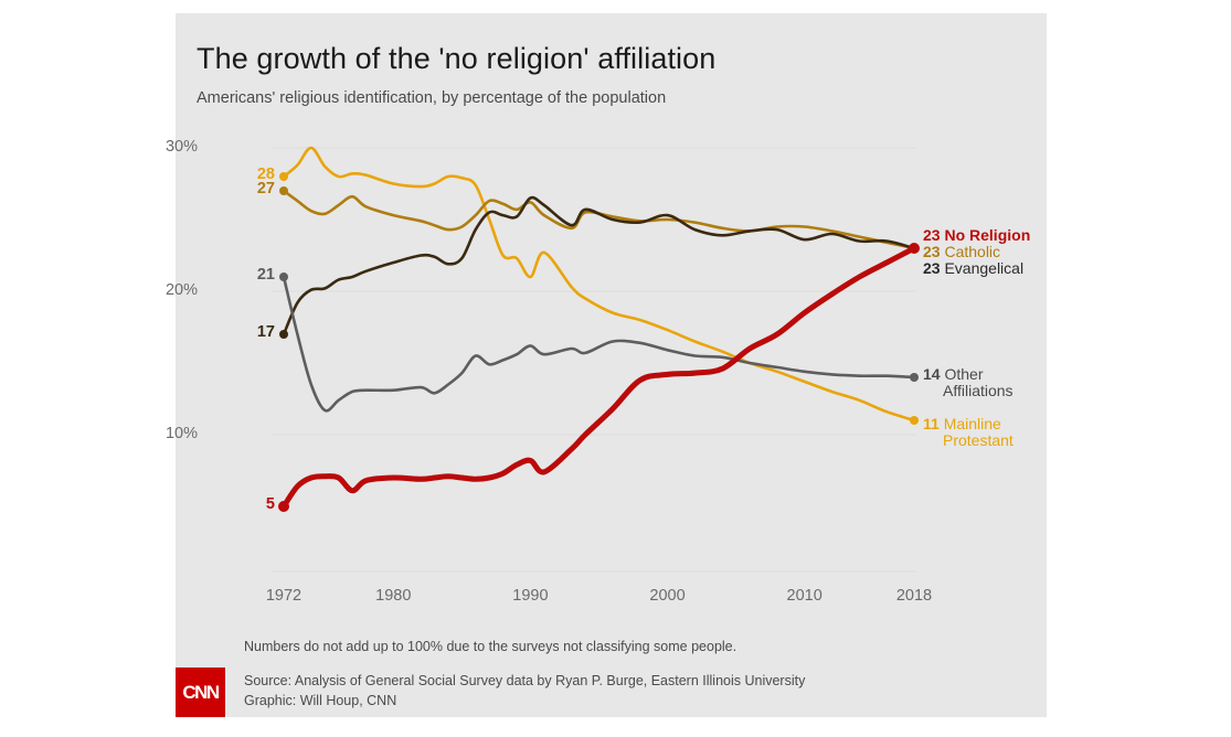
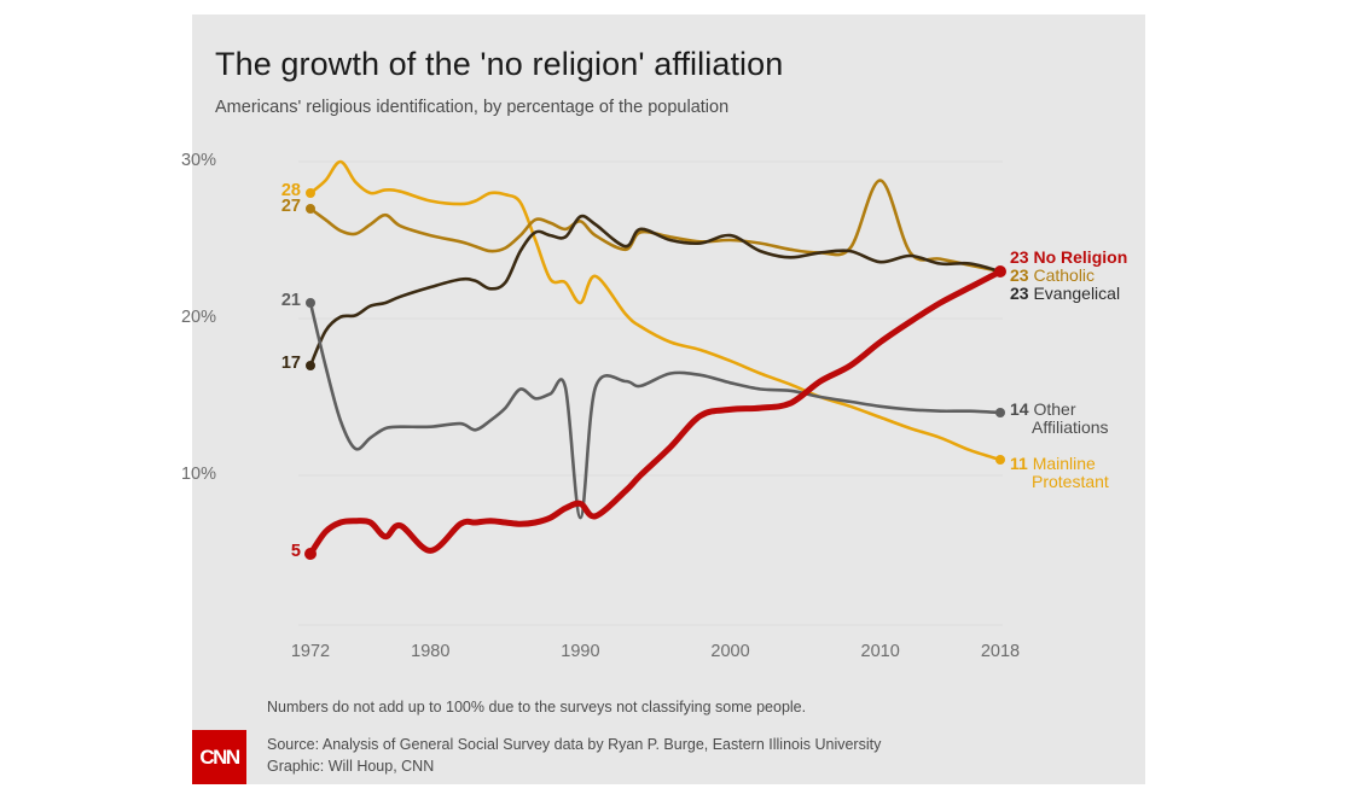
No Religion/1980: 7.0% -> 5.2%
Other Affiliations/1990: 16.2% -> 7.3%
Catholic/2010: 24.5% -> 28.8%
